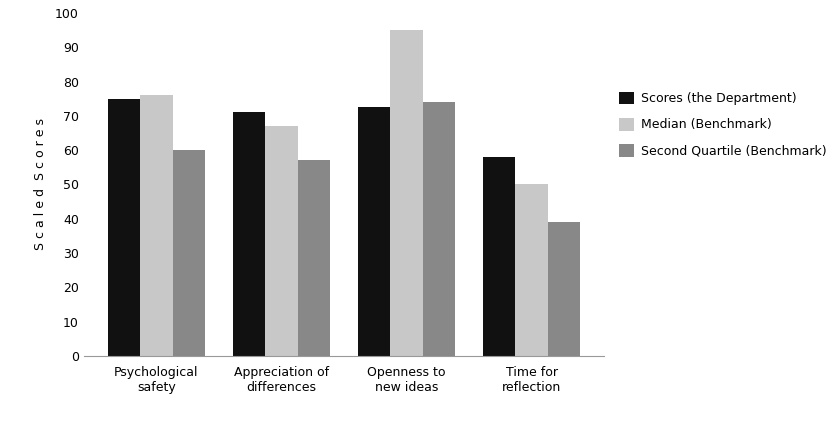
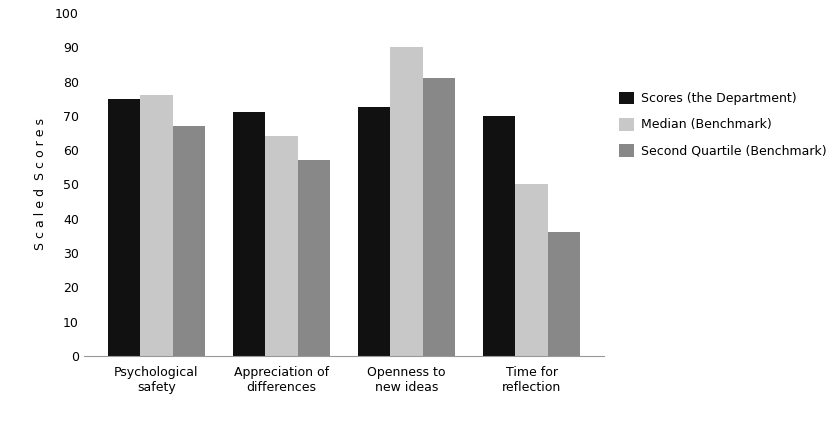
Second Quartile (Benchmark)/Psychological safety: 60 -> 67
Median (Benchmark)/Appreciation of differences: 67 -> 64
Median (Benchmark)/Openness to new ideas: 95 -> 90
Second Quartile (Benchmark)/Openness to new ideas: 74 -> 81
Scores (the Department)/Time for reflection: 58.0 -> 70.0
Second Quartile (Benchmark)/Time for reflection: 39 -> 36
